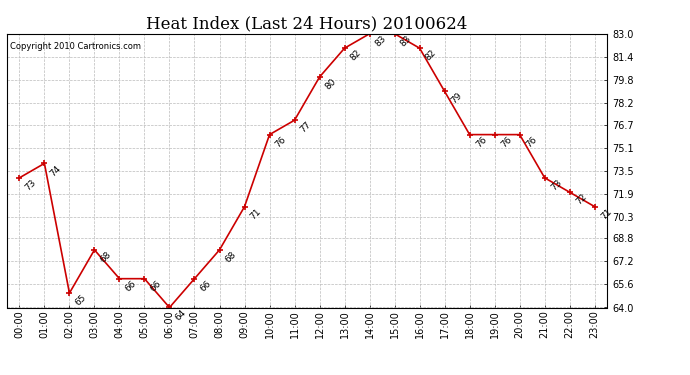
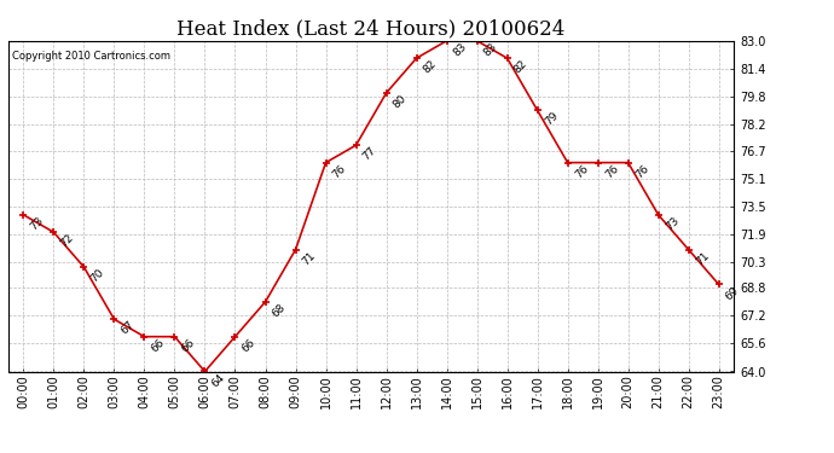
01:00: 74 -> 72
02:00: 65 -> 70
03:00: 68 -> 67
22:00: 72 -> 71
23:00: 71 -> 69
